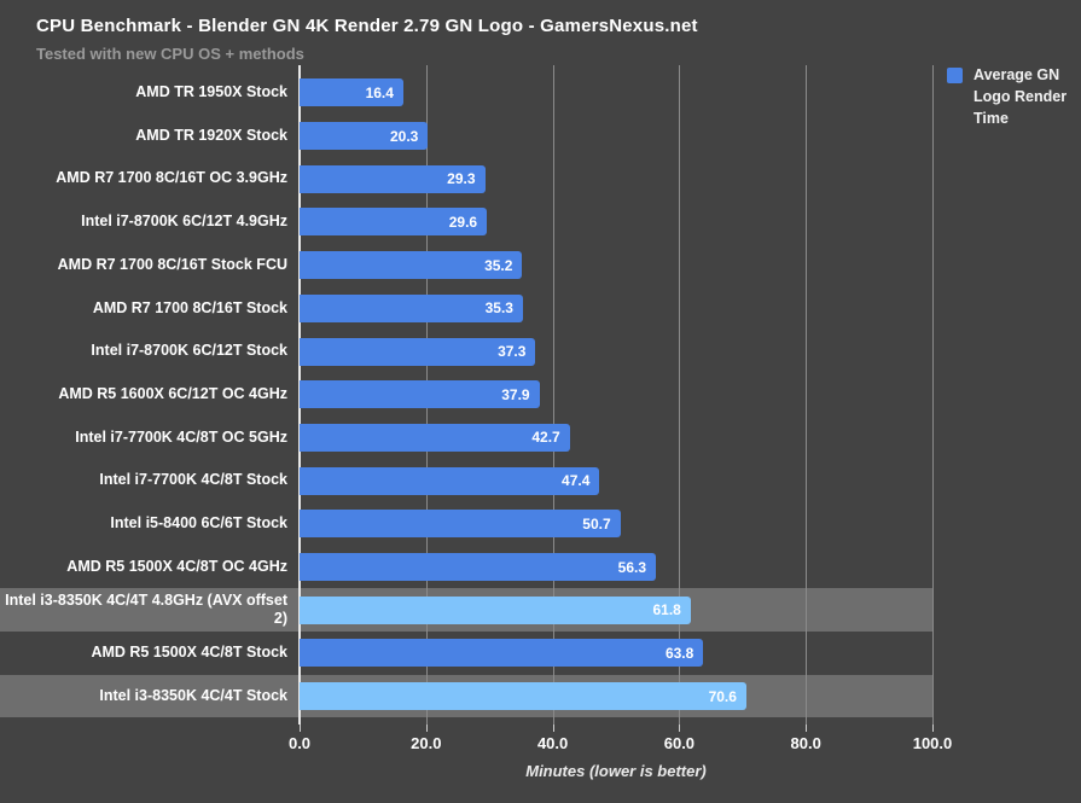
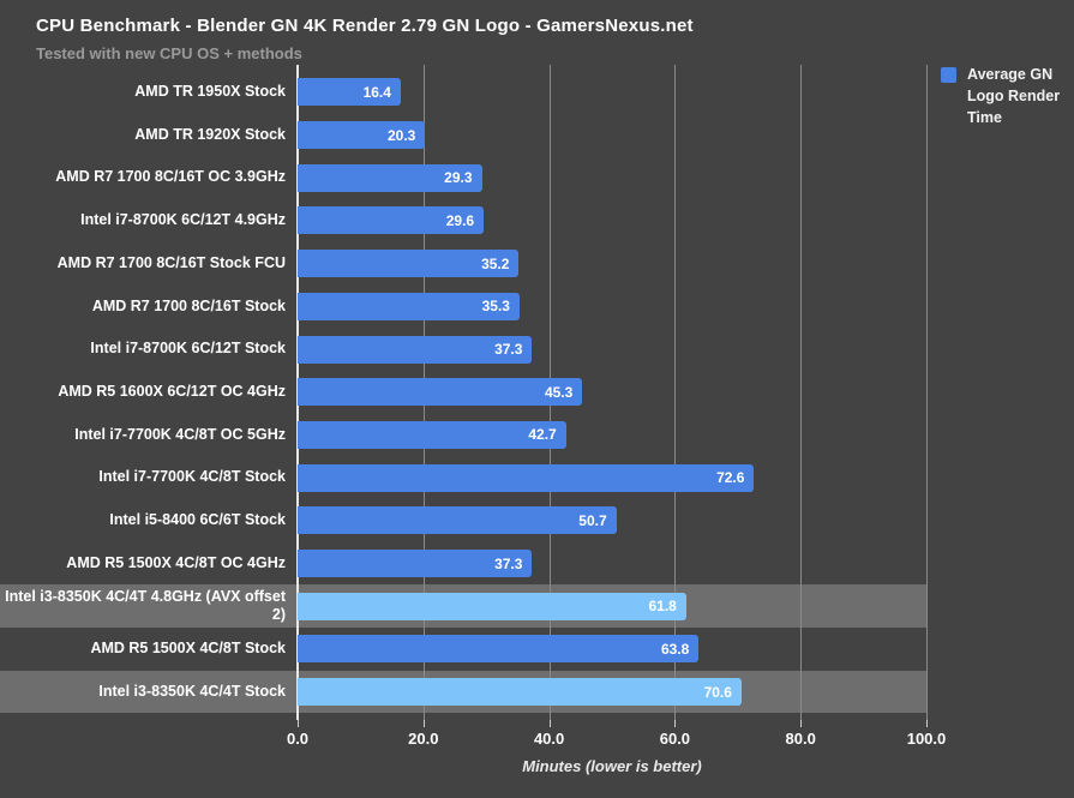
AMD R5 1600X 6C/12T OC 4GHz: 37.9 -> 45.3
Intel i7-7700K 4C/8T Stock: 47.4 -> 72.6
AMD R5 1500X 4C/8T OC 4GHz: 56.3 -> 37.3
